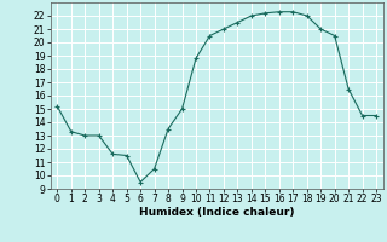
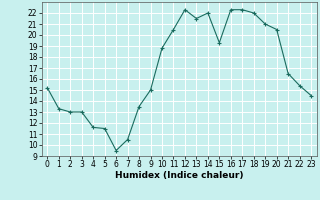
12: 21.0 -> 22.3
15: 22.2 -> 19.3
22: 14.5 -> 15.4
